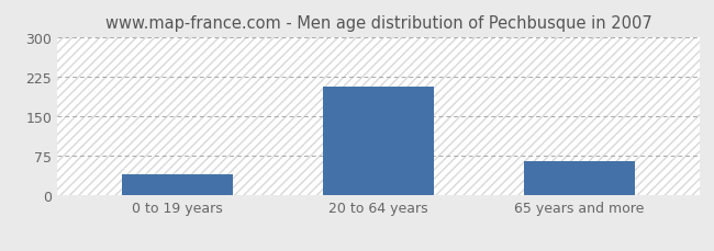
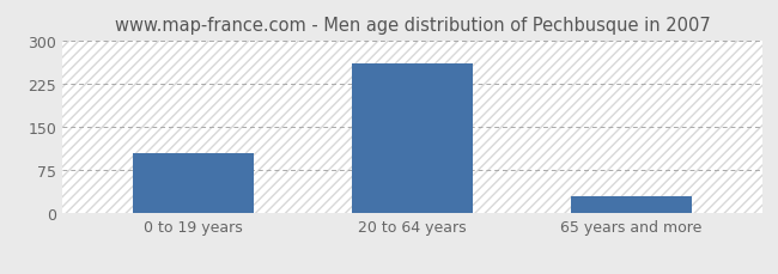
0 to 19 years: 40 -> 104
20 to 64 years: 205 -> 260
65 years and more: 65 -> 30
